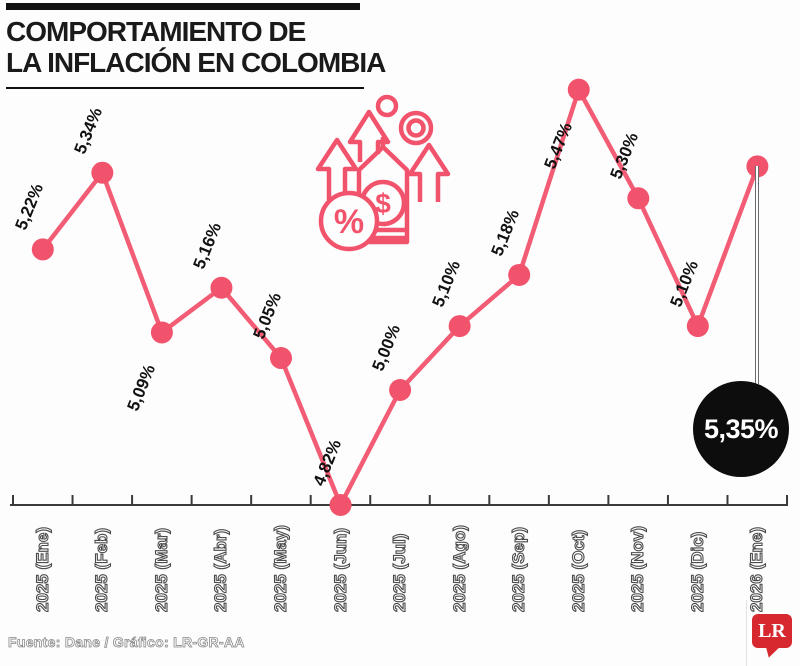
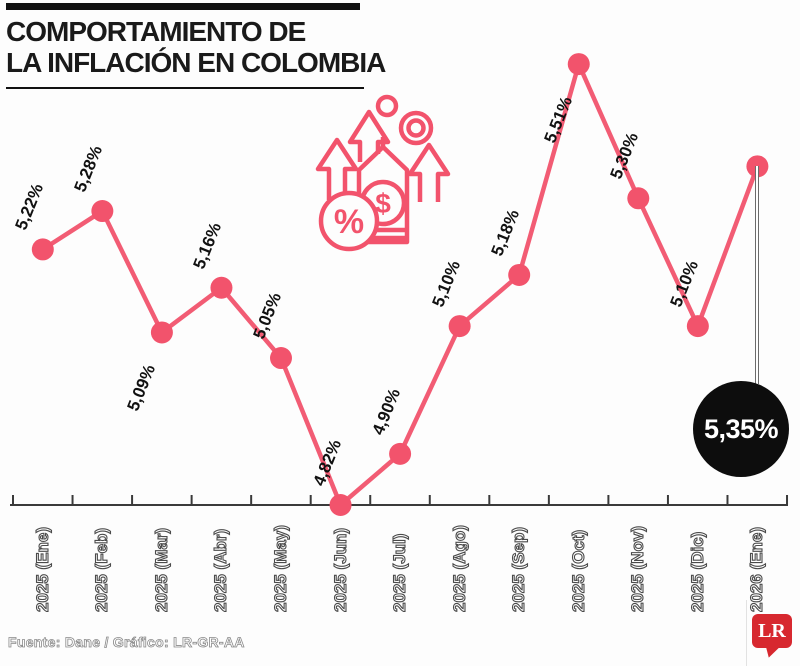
2025 (Feb): 5,34% -> 5,28%
2025 (Jul): 5,00% -> 4,90%
2025 (Oct): 5,47% -> 5,51%
